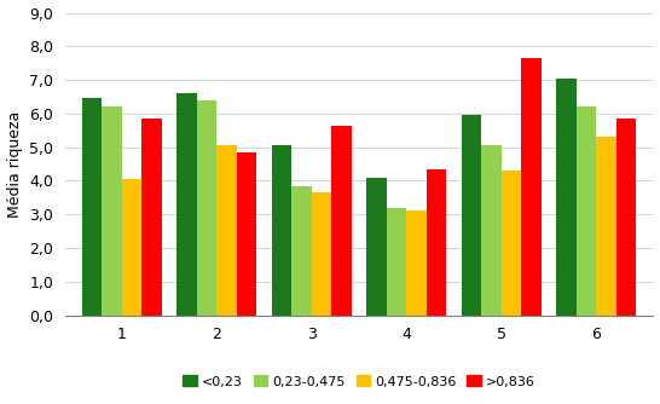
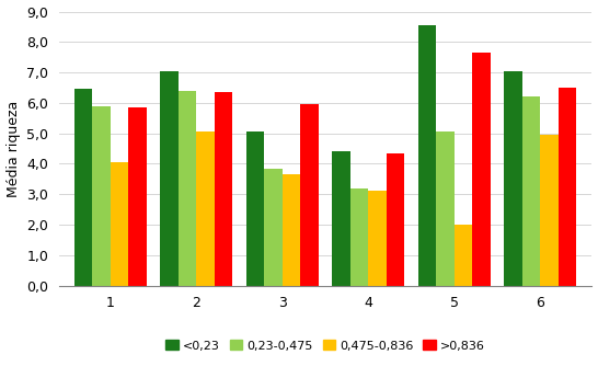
0,23-0,475/1: 6,20 -> 5,90
<0,23/2: 6,60 -> 7,05
>0,836/2: 4,85 -> 6,35
>0,836/3: 5,65 -> 5,95
<0,23/4: 4,10 -> 4,40
<0,23/5: 5,95 -> 8,55
0,475-0,836/5: 4,30 -> 2,00
0,475-0,836/6: 5,30 -> 4,95
>0,836/6: 5,85 -> 6,50
